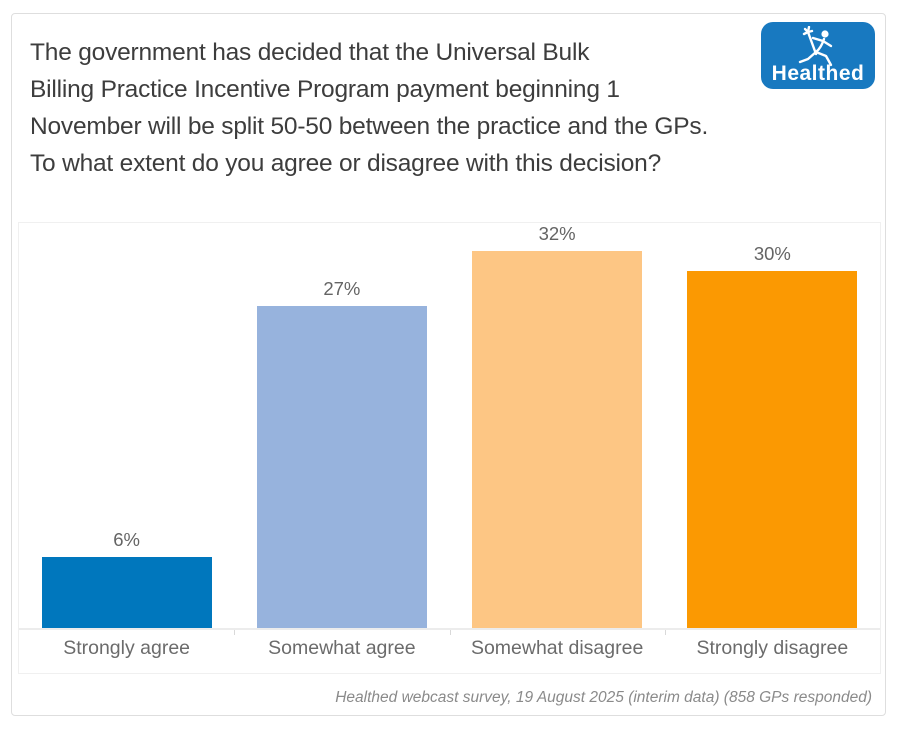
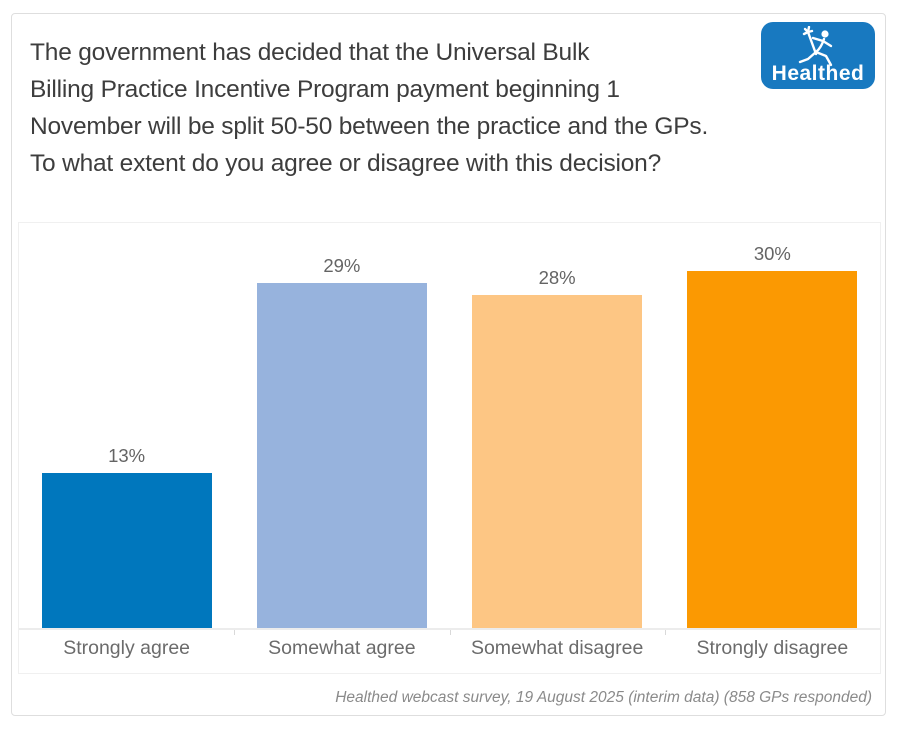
Strongly agree: 6% -> 13%
Somewhat agree: 27% -> 29%
Somewhat disagree: 32% -> 28%
